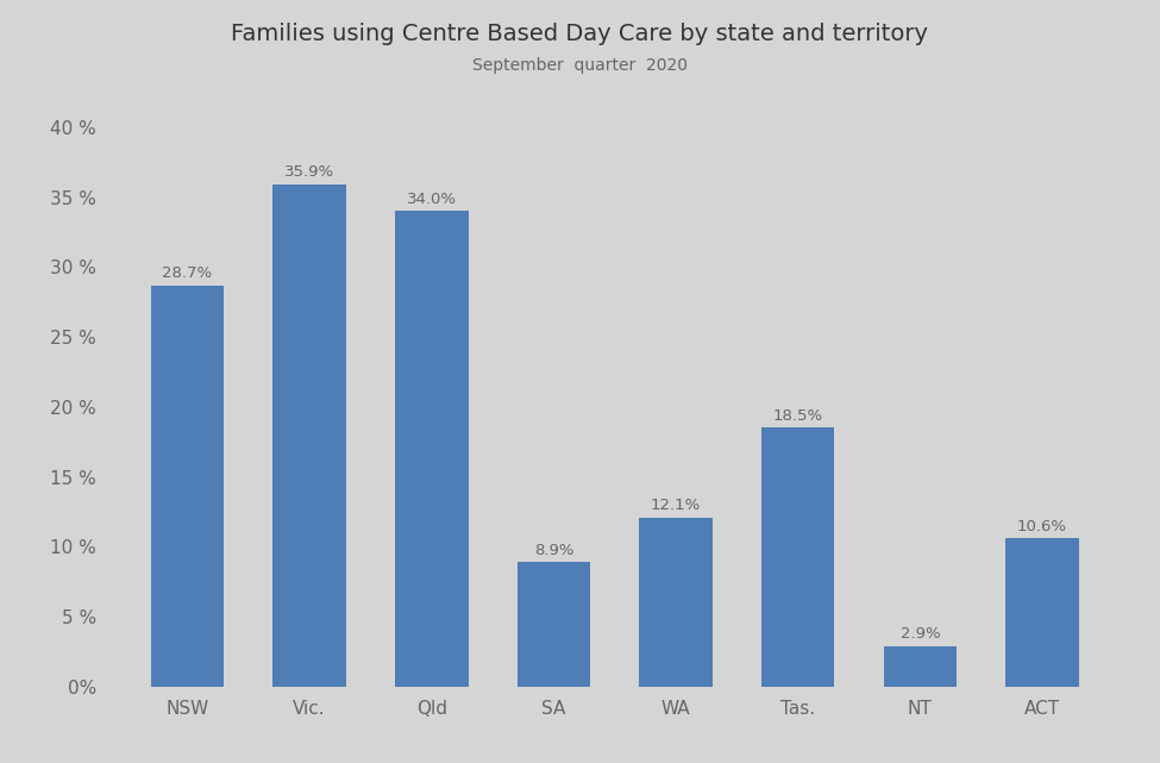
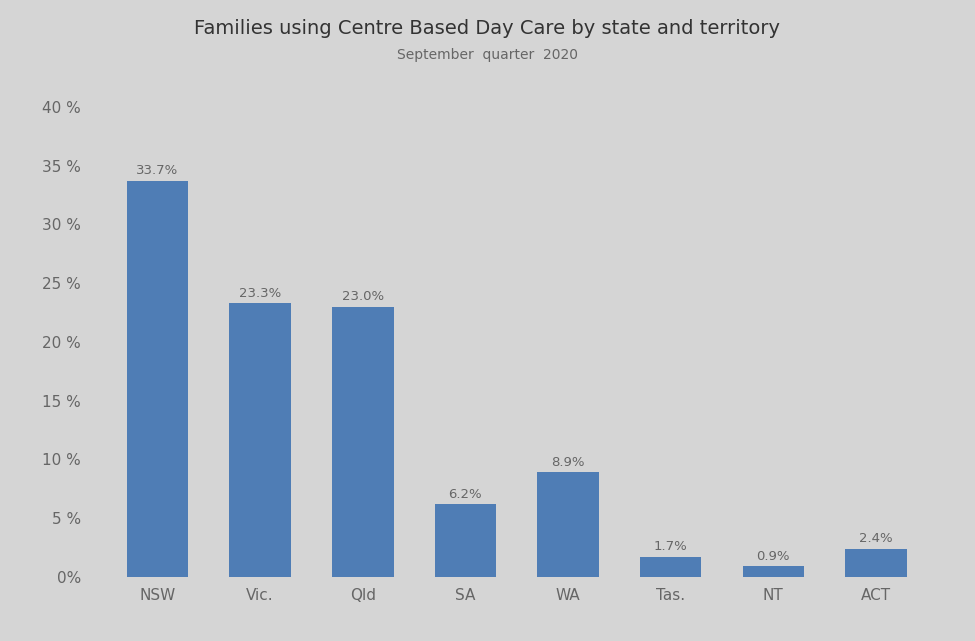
NSW: 28.7% -> 33.7%
Vic.: 35.9% -> 23.3%
Qld: 34.0% -> 23.0%
SA: 8.9% -> 6.2%
WA: 12.1% -> 8.9%
Tas.: 18.5% -> 1.7%
NT: 2.9% -> 0.9%
ACT: 10.6% -> 2.4%
